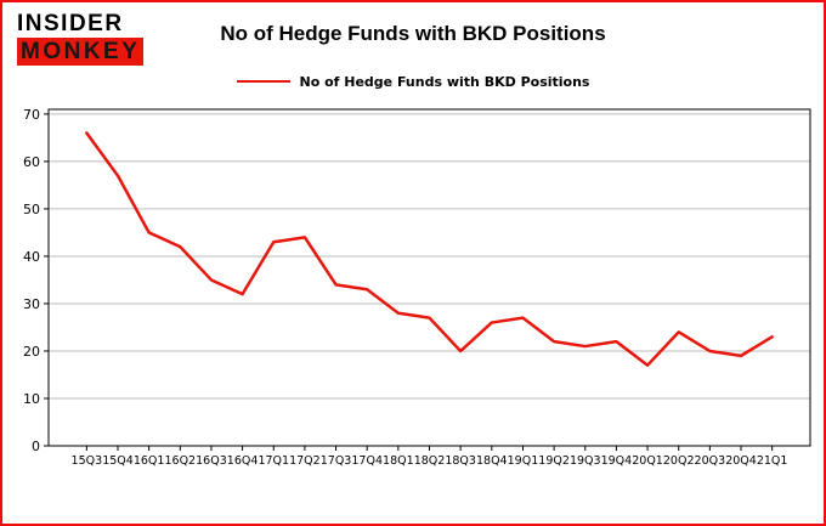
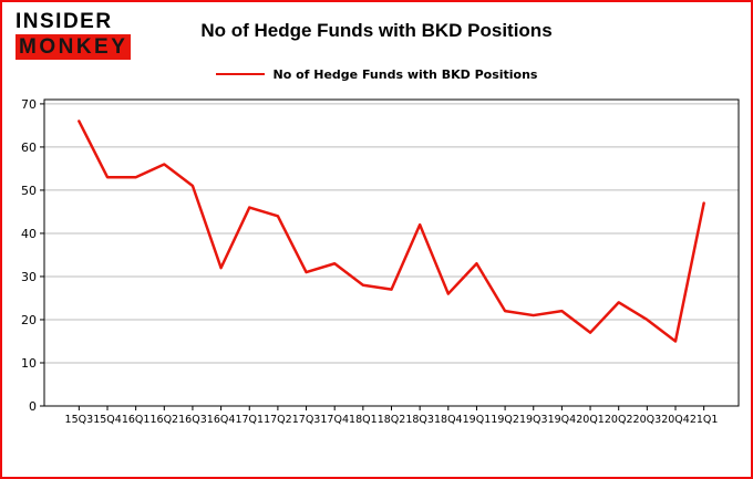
15Q4: 57 -> 53
16Q1: 45 -> 53
16Q2: 42 -> 56
16Q3: 35 -> 51
17Q1: 43 -> 46
17Q3: 34 -> 31
18Q3: 20 -> 42
19Q1: 27 -> 33
20Q4: 19 -> 15
21Q1: 23 -> 47
